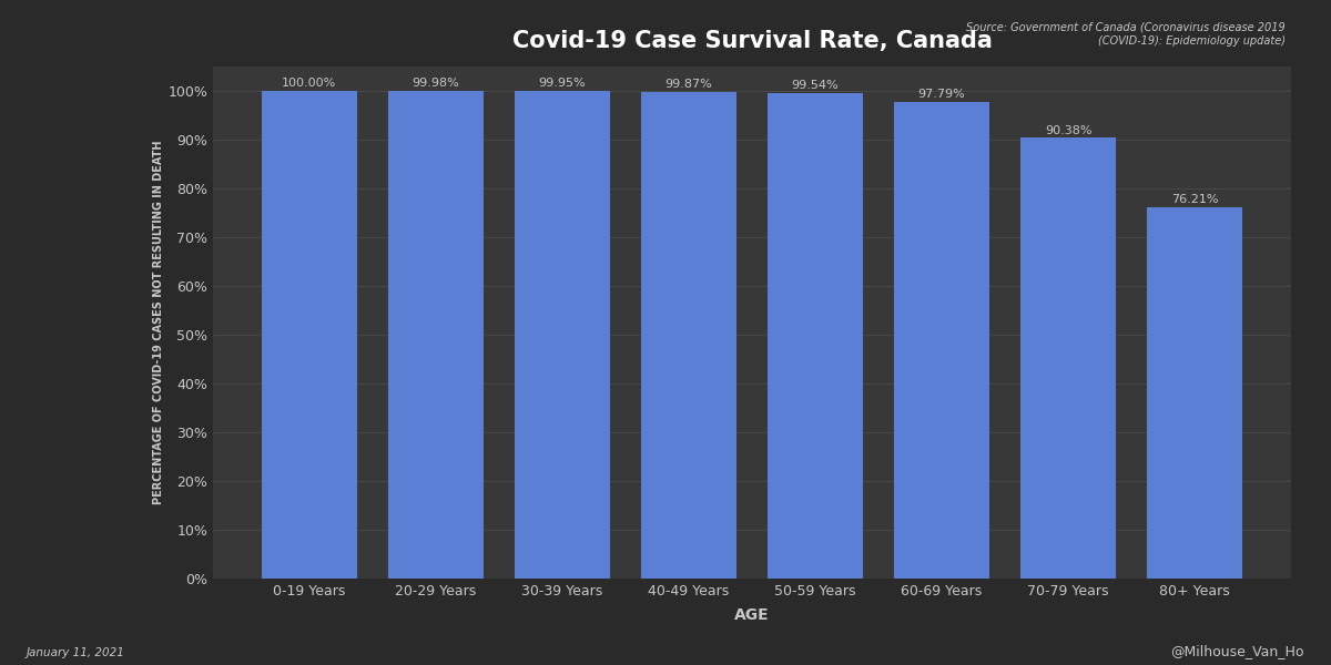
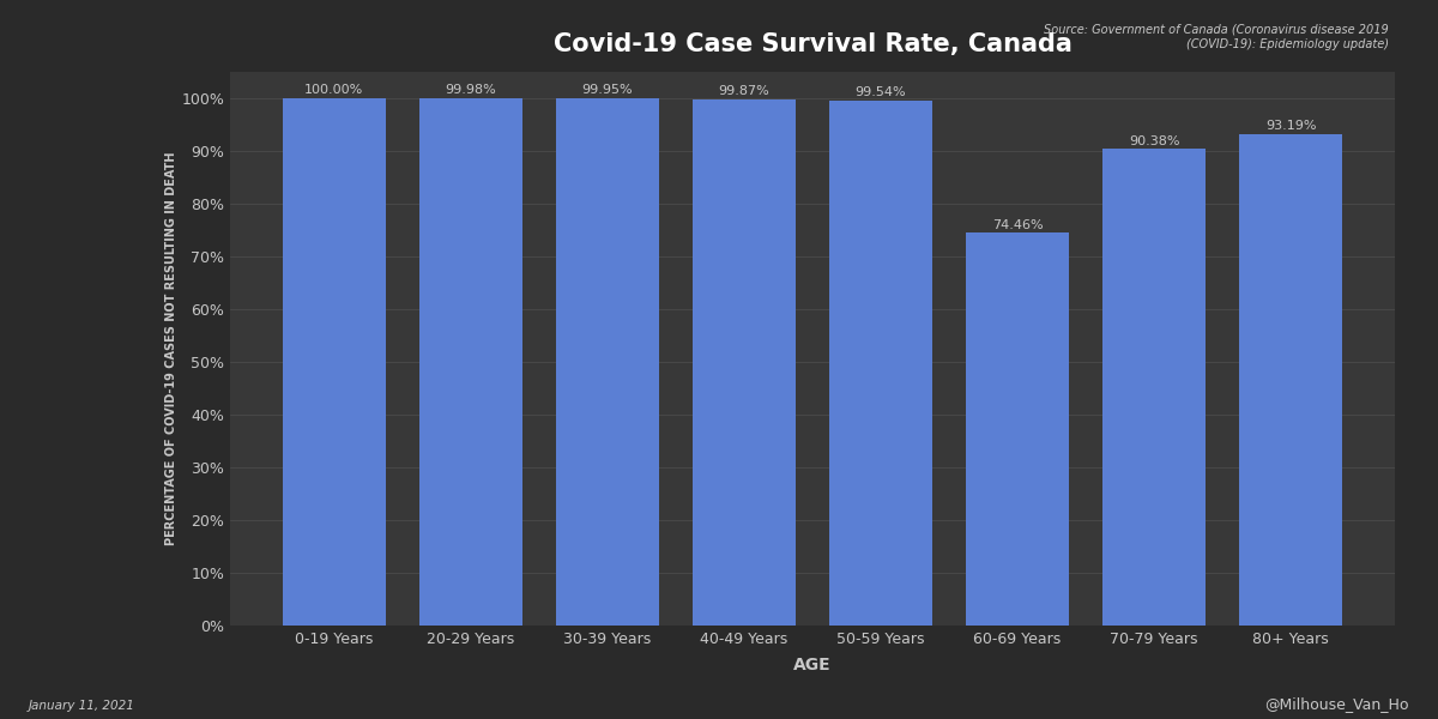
60-69 Years: 97.79% -> 74.46%
80+ Years: 76.21% -> 93.19%
